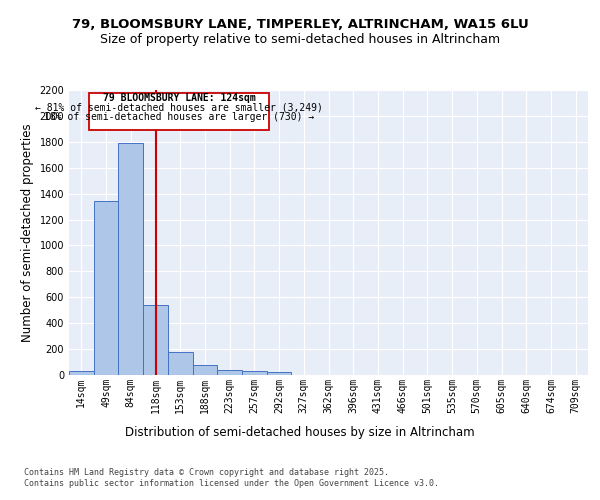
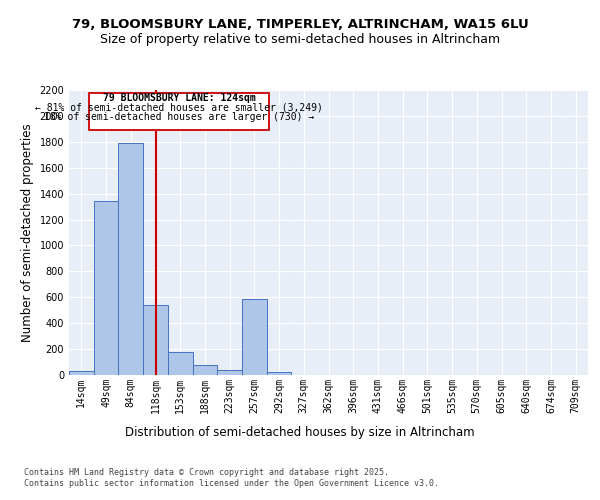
257sqm: 30 -> 590
